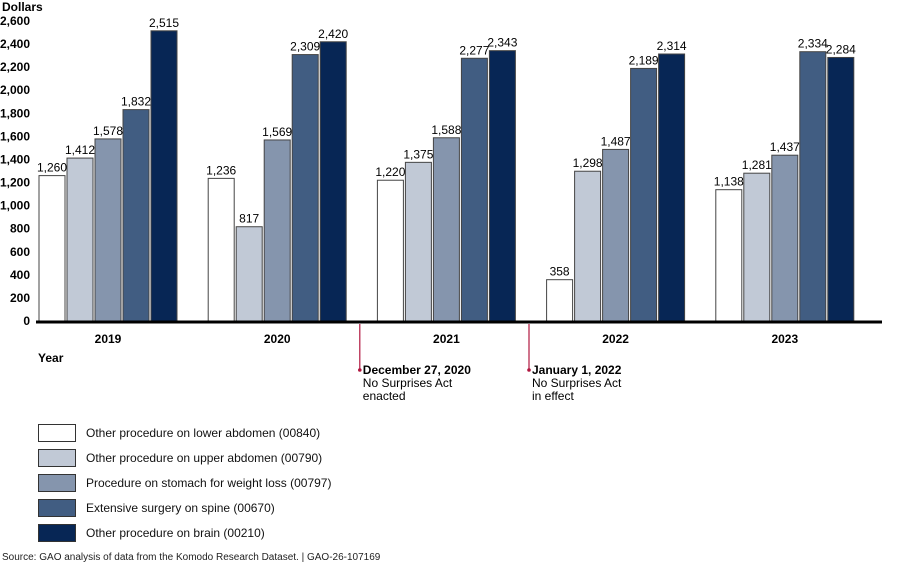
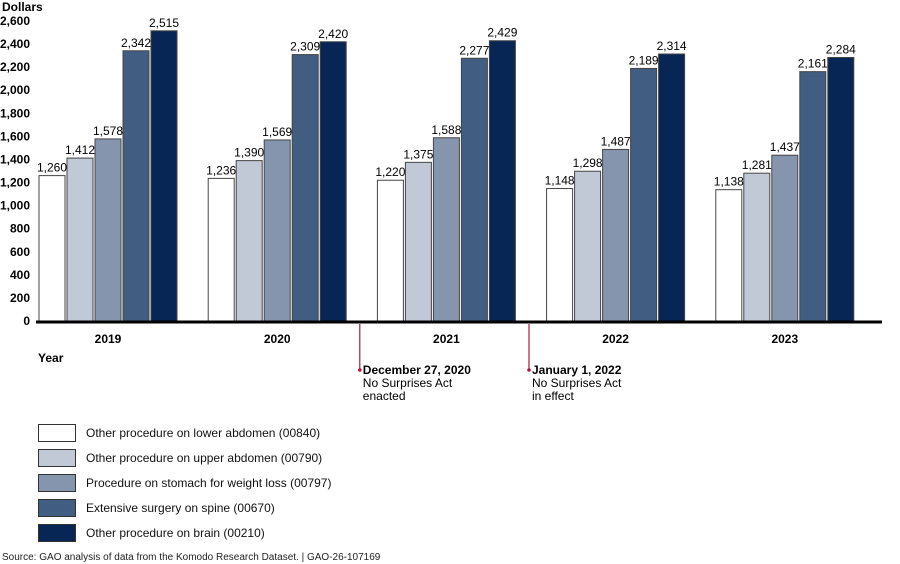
Extensive surgery on spine (00670)/2019: 1,832 -> 2,342
Other procedure on upper abdomen (00790)/2020: 817 -> 1,390
Other procedure on brain (00210)/2021: 2,343 -> 2,429
Other procedure on lower abdomen (00840)/2022: 358 -> 1,148
Extensive surgery on spine (00670)/2023: 2,334 -> 2,161
